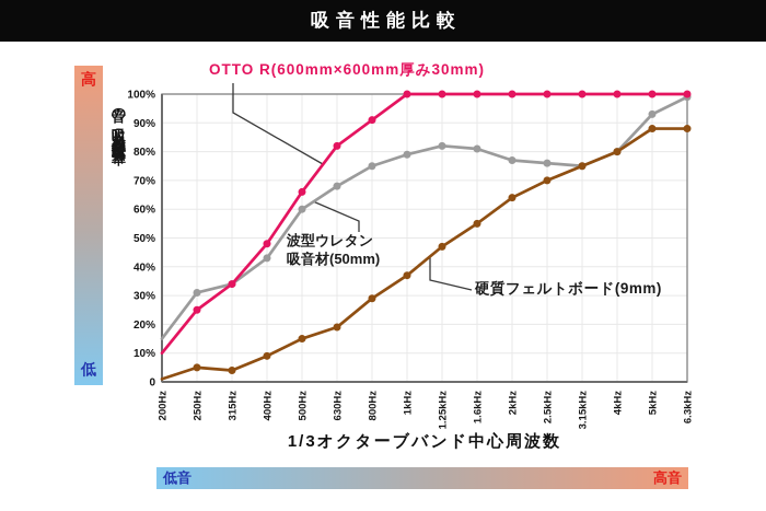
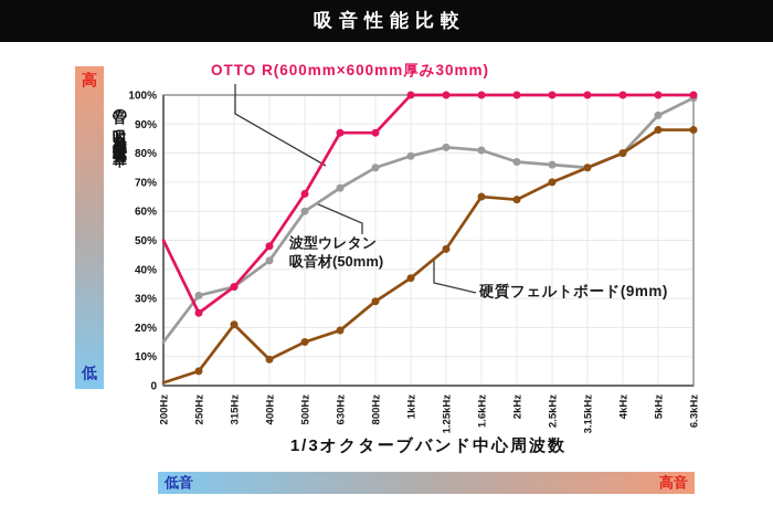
OTTO R(600mm×600mm厚み30mm)/200Hz: 10% -> 50%
硬質フェルトボード(9mm)/315Hz: 4% -> 21%
OTTO R(600mm×600mm厚み30mm)/630Hz: 82% -> 87%
OTTO R(600mm×600mm厚み30mm)/800Hz: 91% -> 87%
硬質フェルトボード(9mm)/1.6kHz: 55% -> 65%
